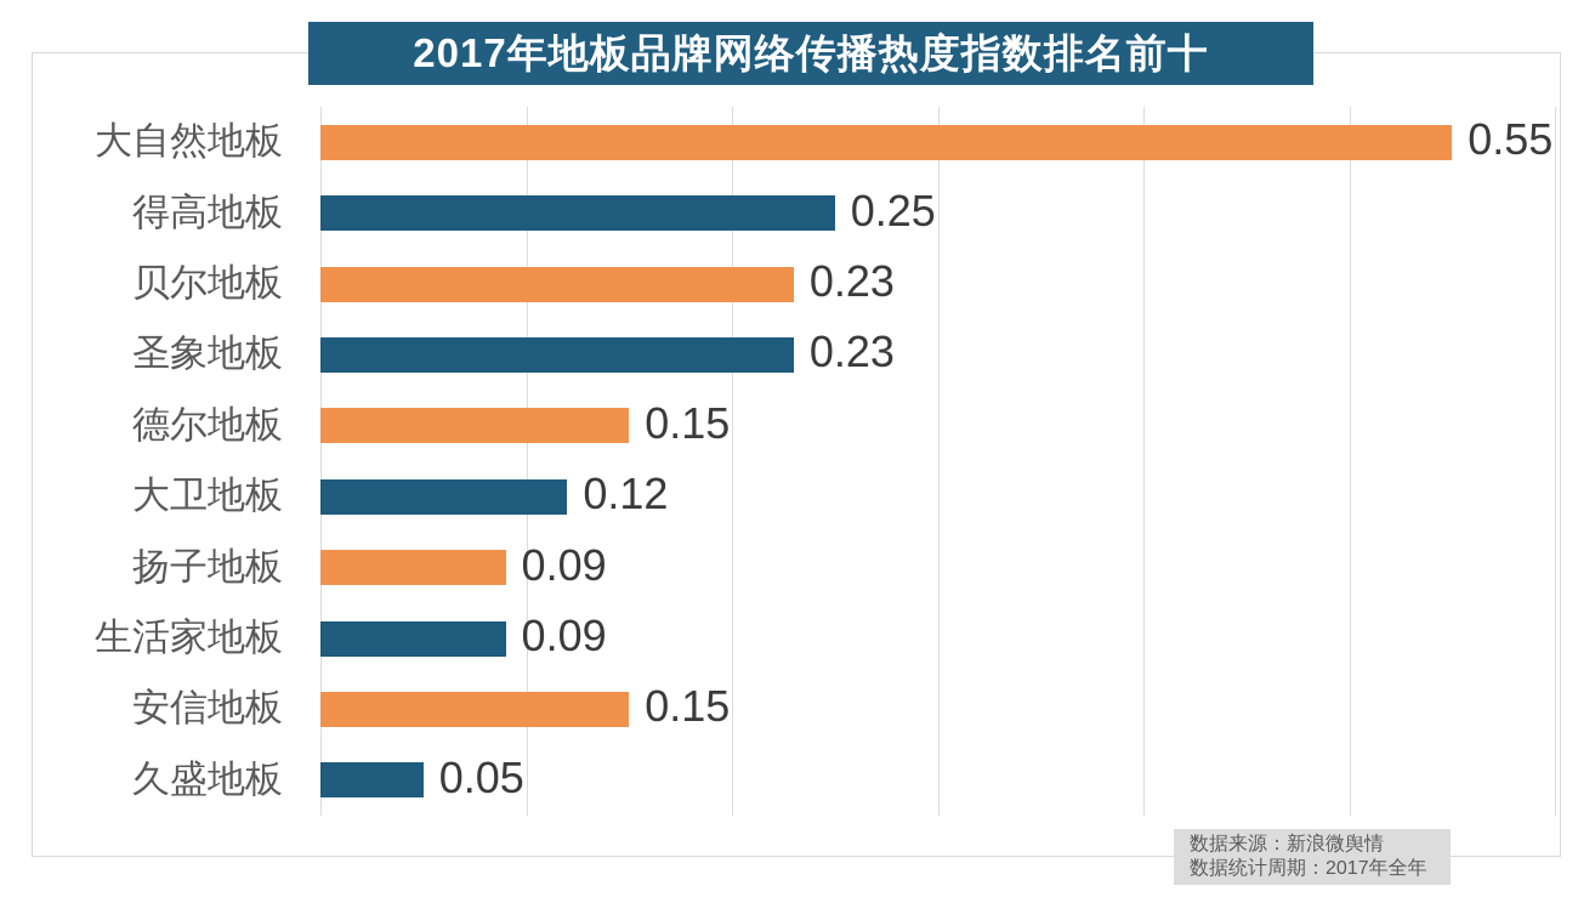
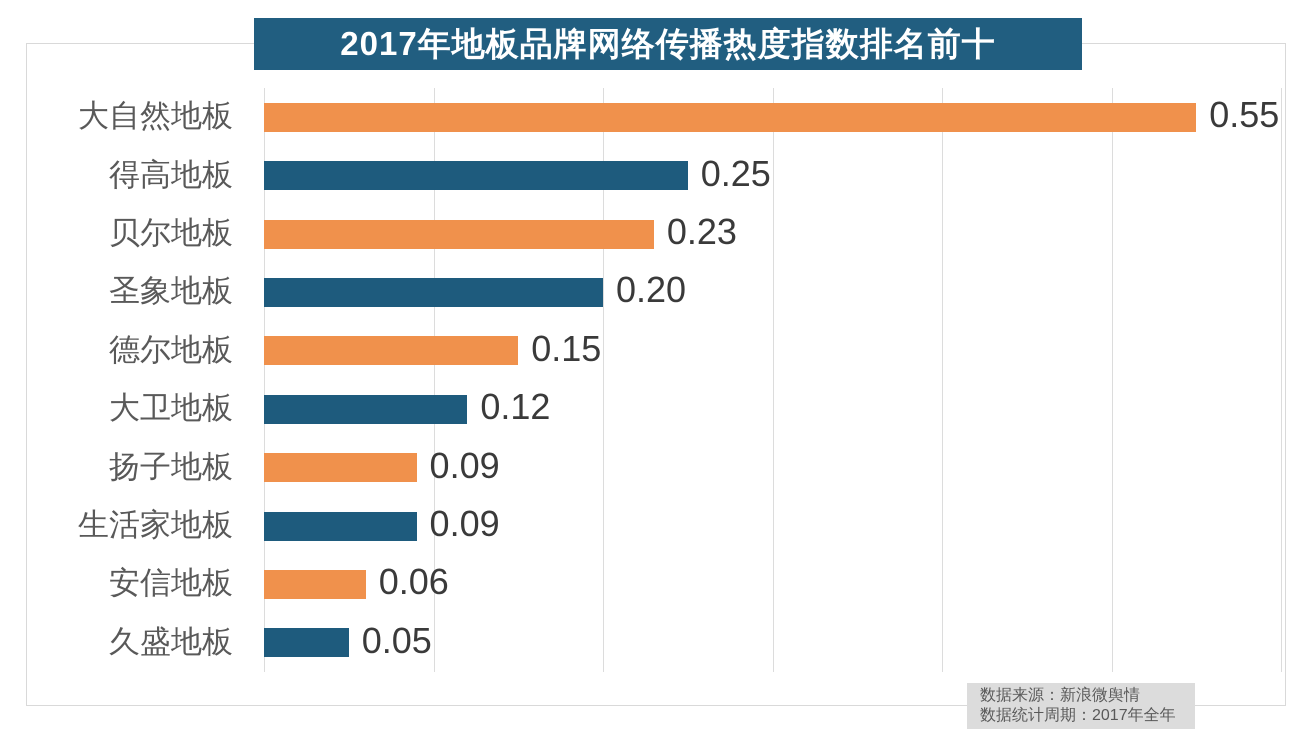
圣象地板: 0.23 -> 0.20
安信地板: 0.15 -> 0.06
